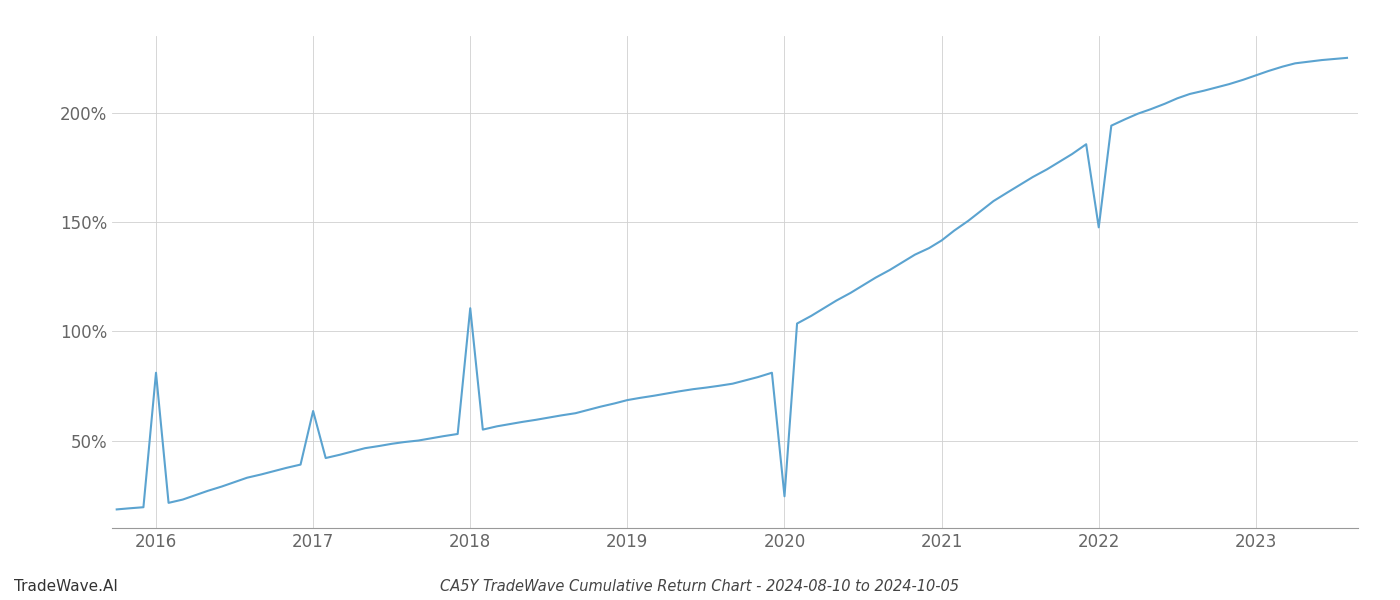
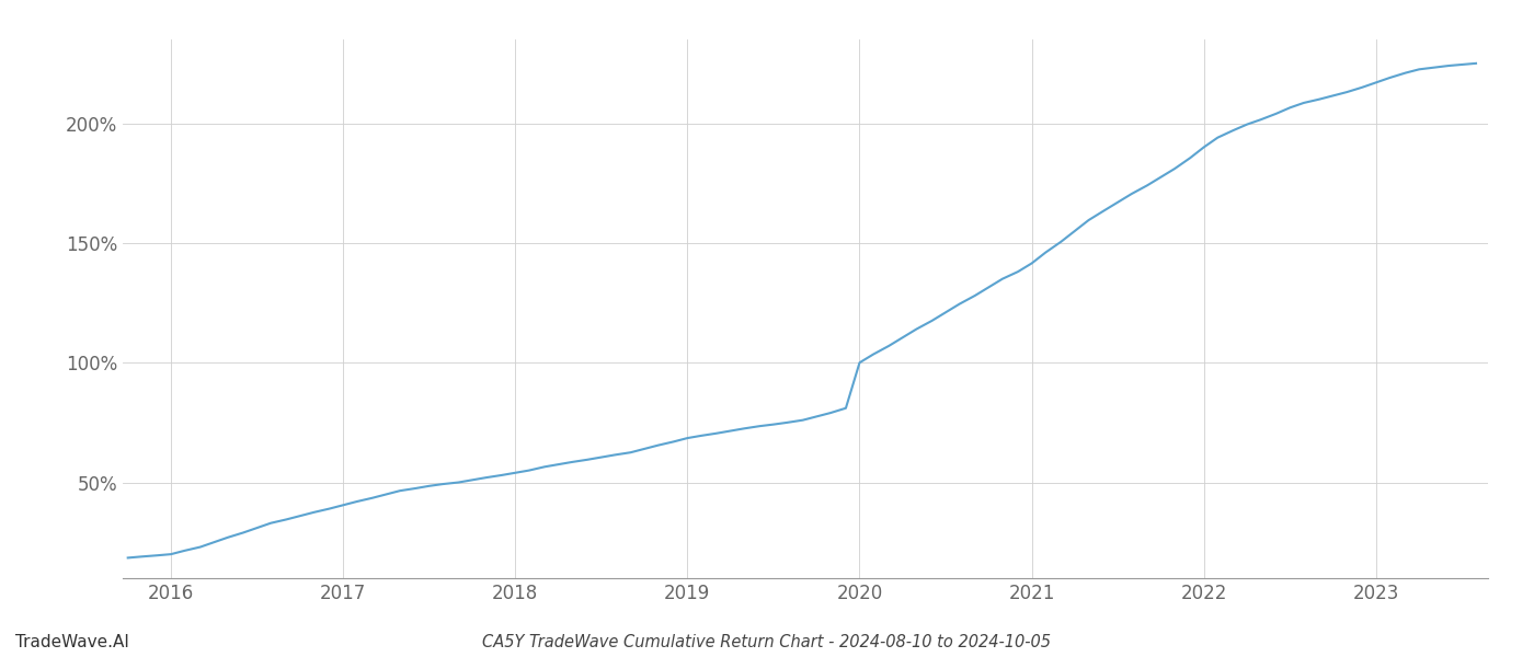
2016: 81.0% -> 20.0%
2017: 63.5% -> 40.5%
2018: 110.5% -> 54.0%
2020: 24.5% -> 100.0%
2022: 147.5% -> 190.0%
